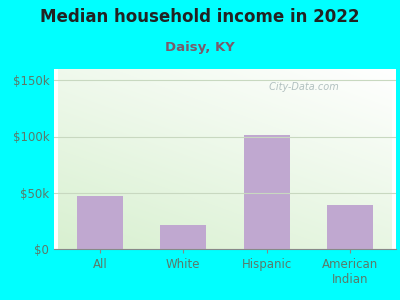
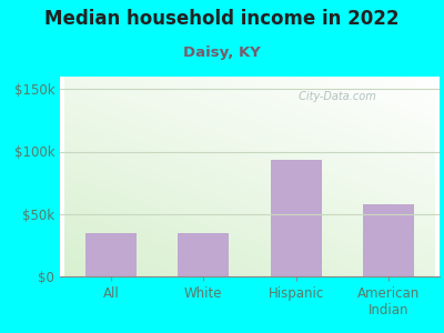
All: $47k -> $35k
White: $21k -> $35k
Hispanic: $101k -> $93k
American Indian: $39k -> $58k
